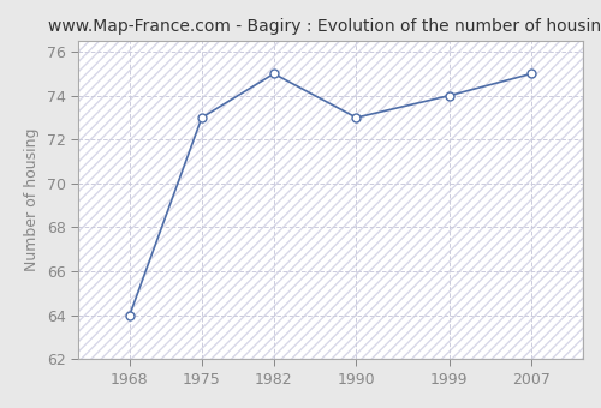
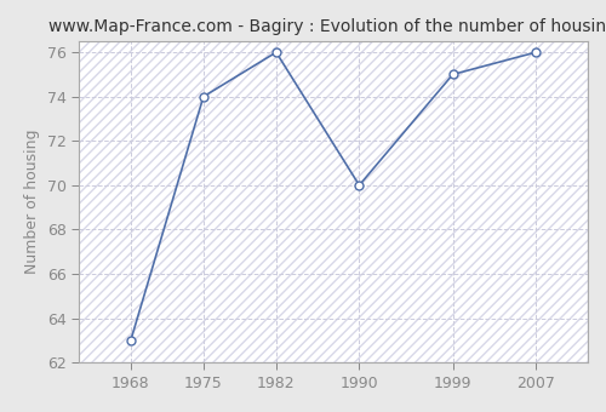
1968: 64 -> 63
1975: 73 -> 74
1982: 75 -> 76
1990: 73 -> 70
1999: 74 -> 75
2007: 75 -> 76
